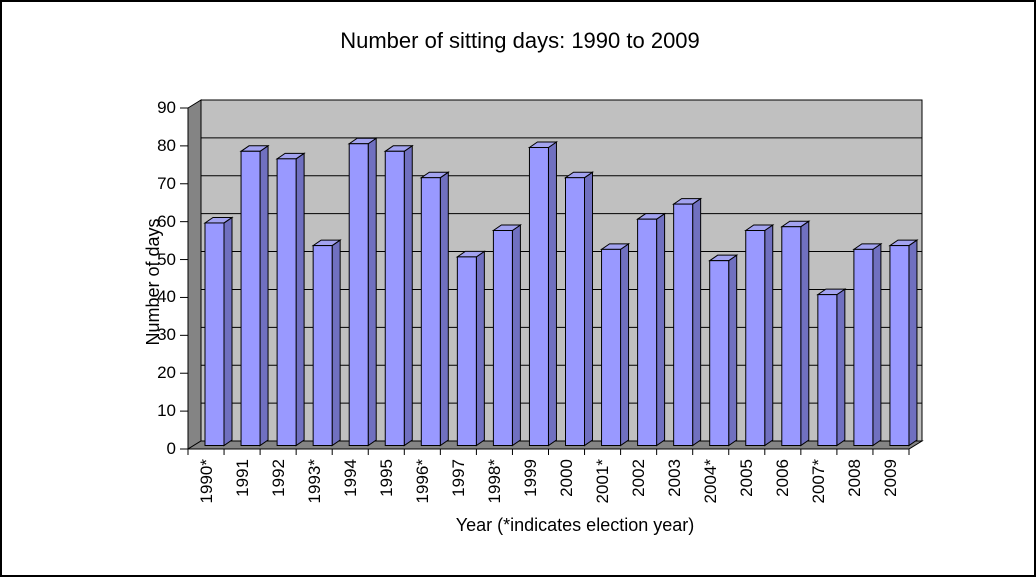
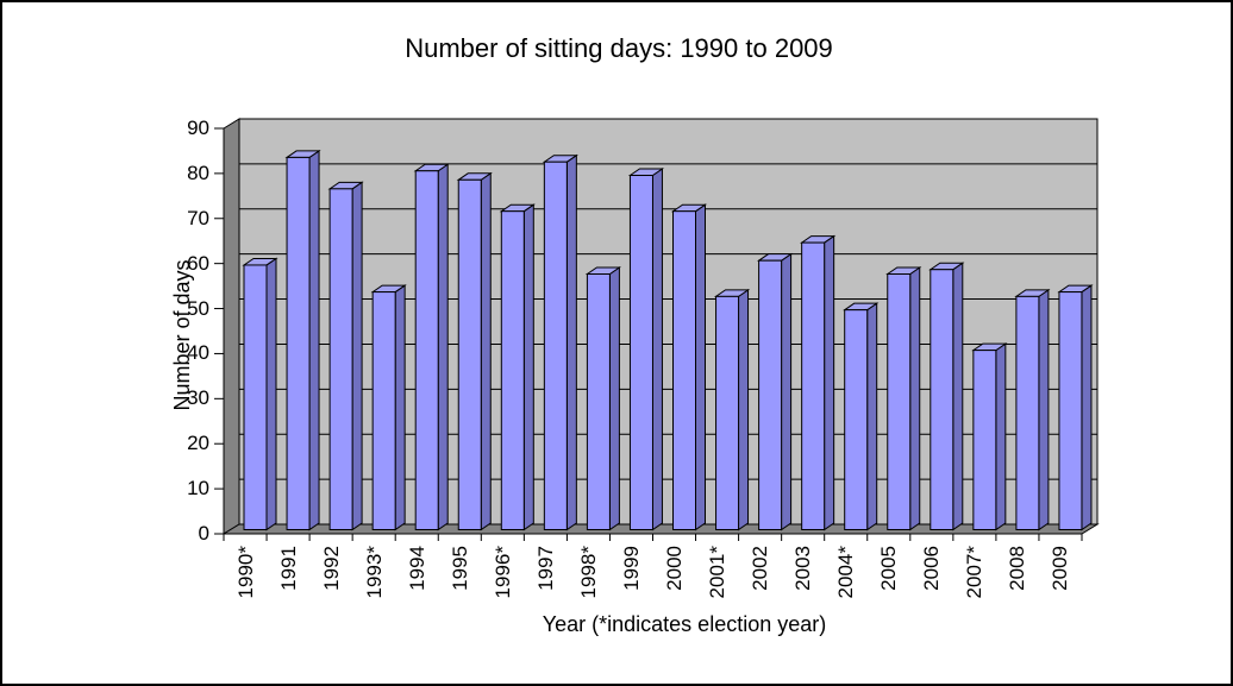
1991: 78 -> 83
1997: 50 -> 82
